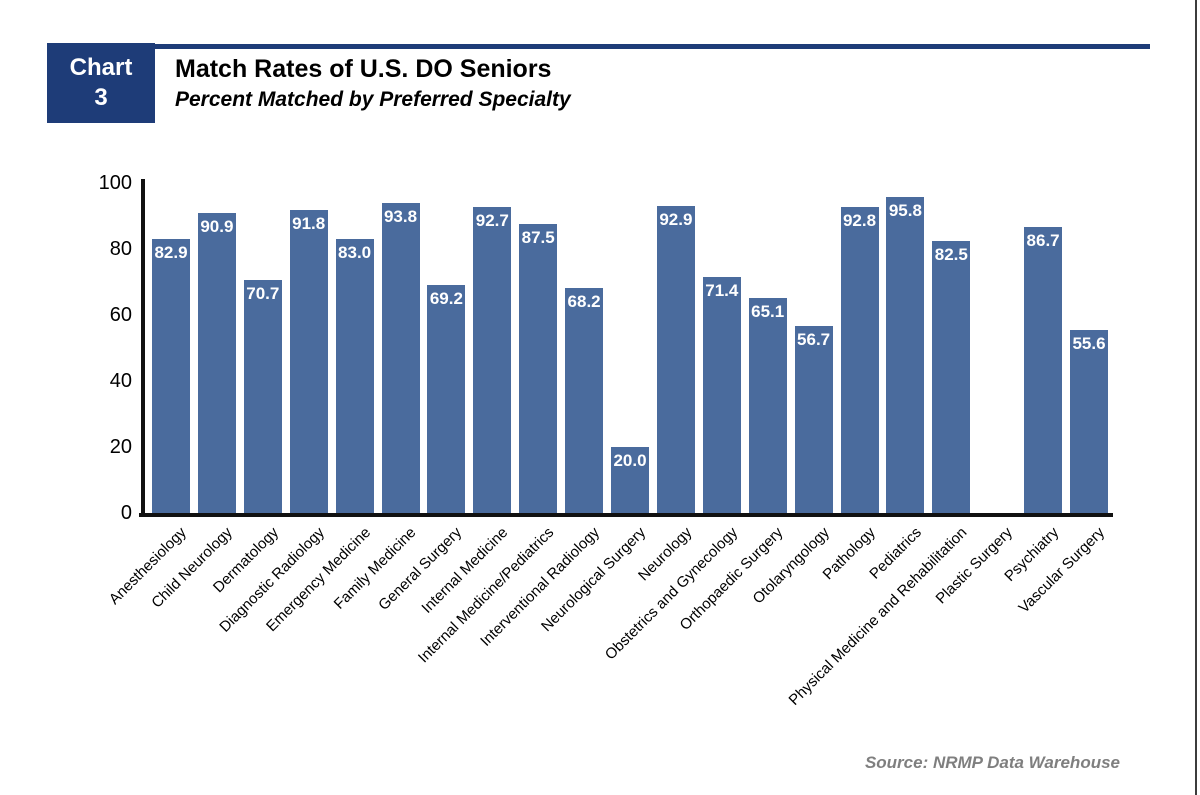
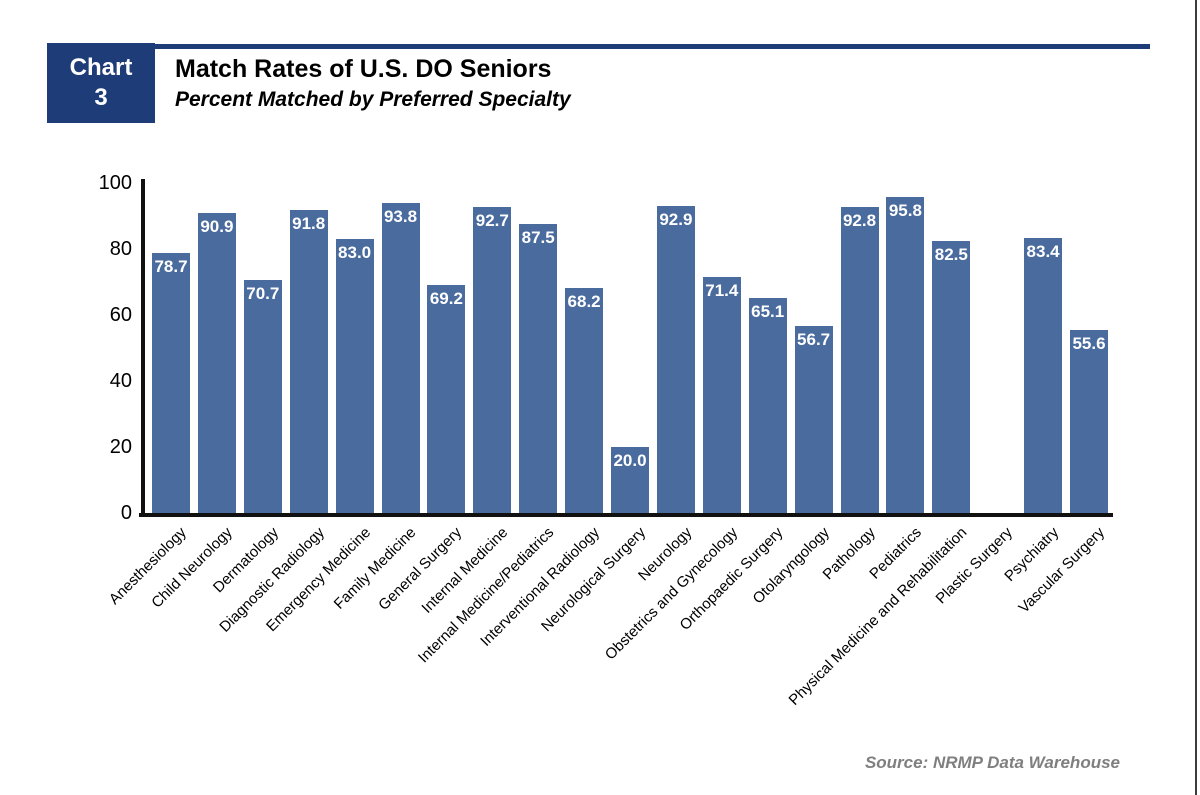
Anesthesiology: 82.9 -> 78.7
Psychiatry: 86.7 -> 83.4
